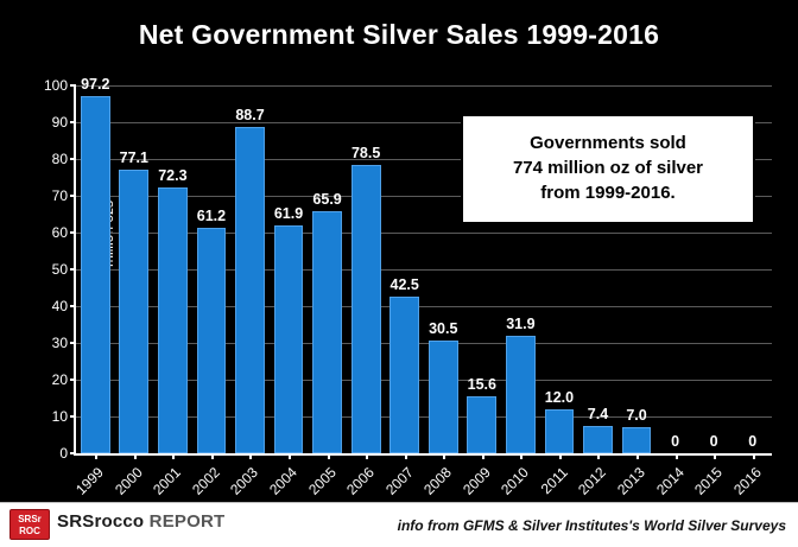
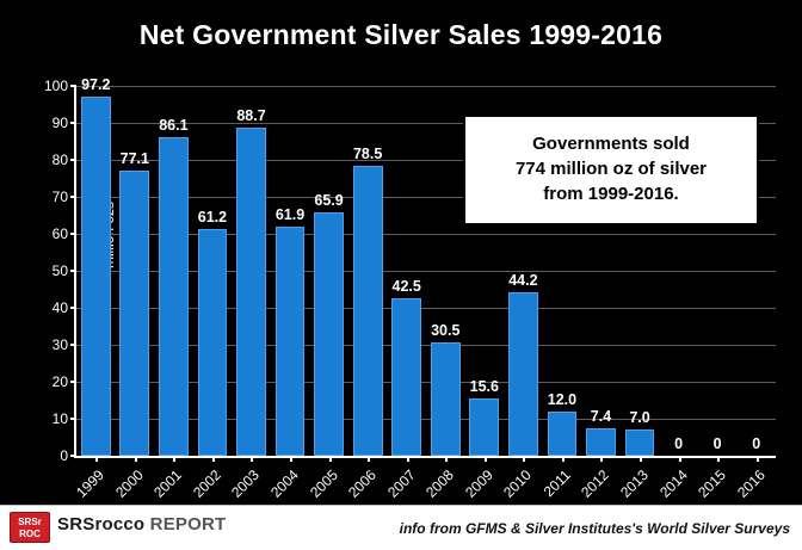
2001: 72.3 -> 86.1
2010: 31.9 -> 44.2
